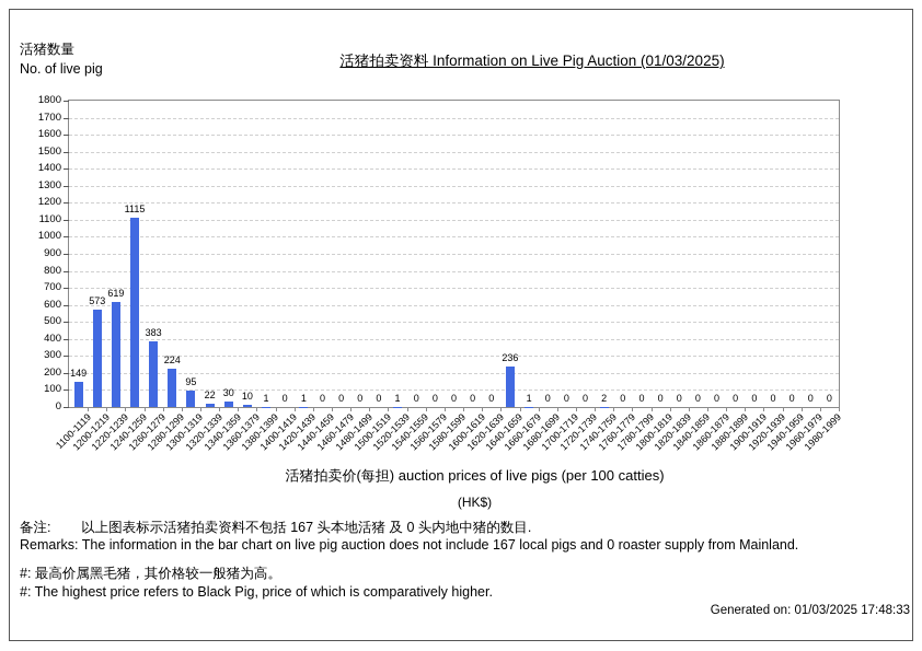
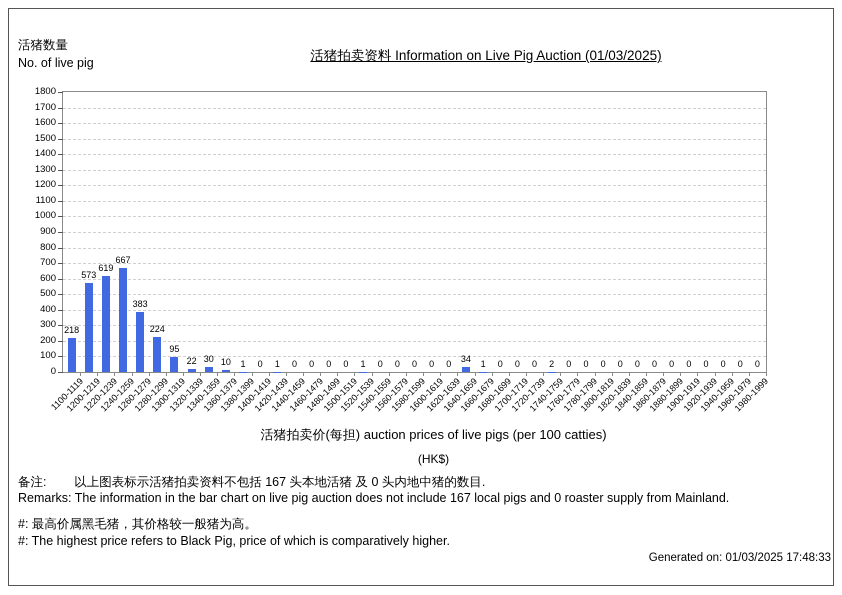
1100-1119: 149 -> 218
1240-1259: 1115 -> 667
1640-1659: 236 -> 34
